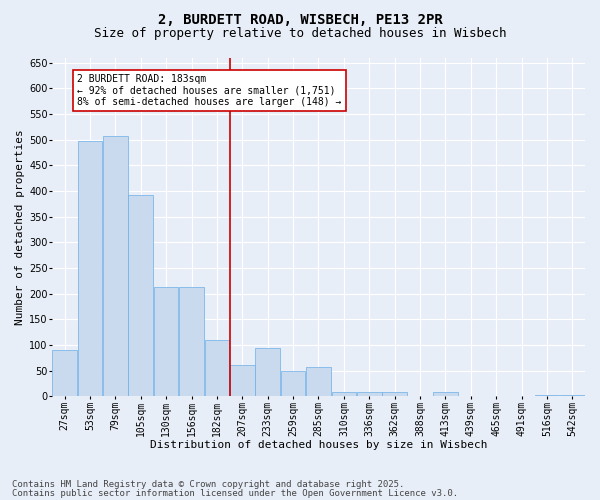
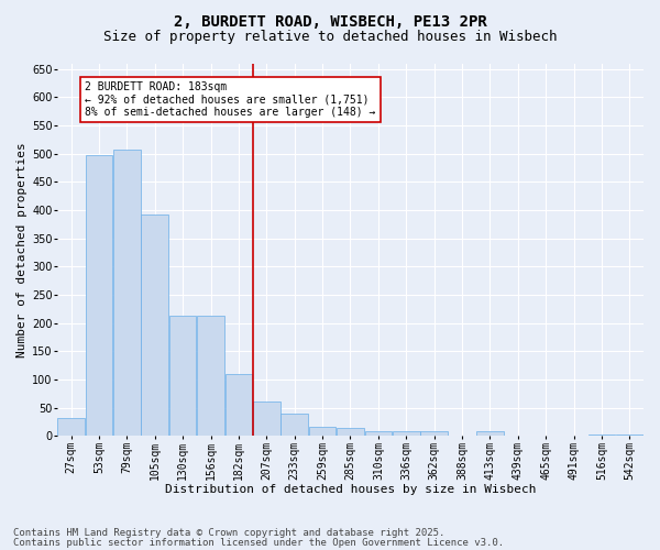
27sqm: 90 -> 31
233sqm: 94 -> 40
259sqm: 50 -> 17
285sqm: 58 -> 14
